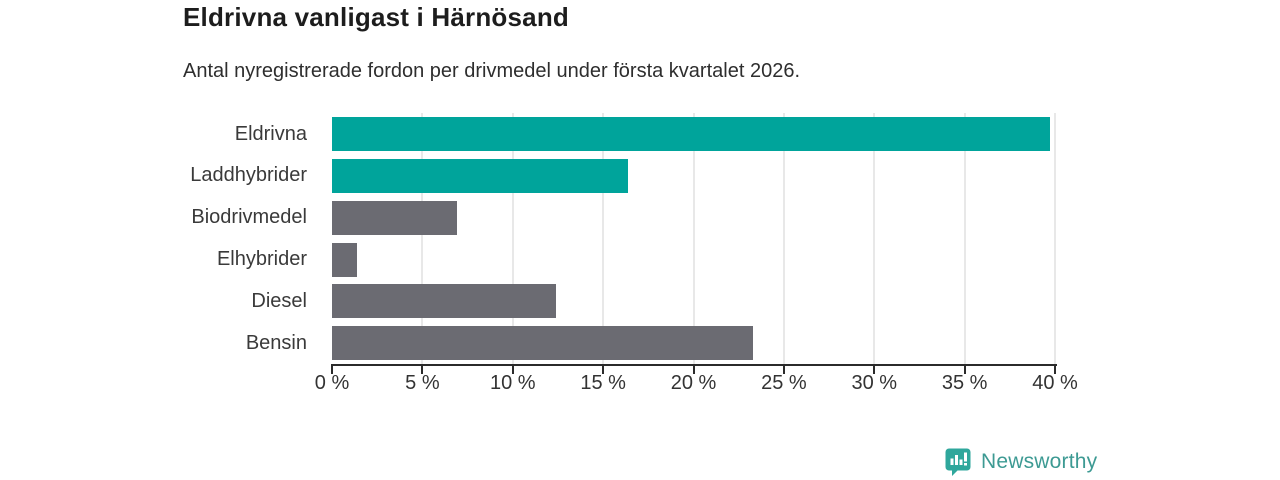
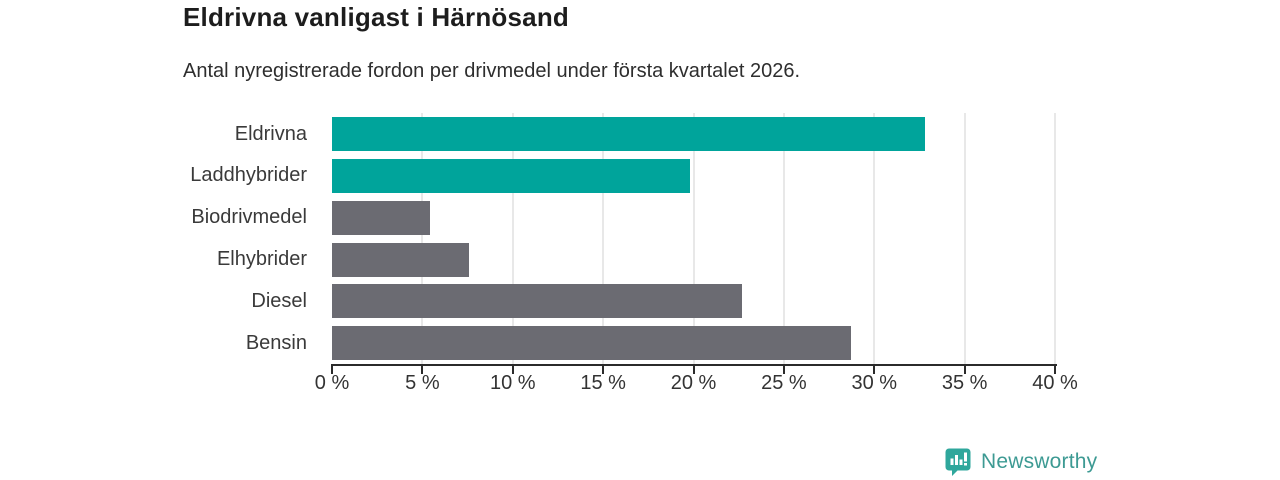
Eldrivna: 39.7% -> 32.8%
Laddhybrider: 16.4% -> 19.8%
Biodrivmedel: 6.9% -> 5.4%
Elhybrider: 1.4% -> 7.6%
Diesel: 12.4% -> 22.7%
Bensin: 23.3% -> 28.7%
